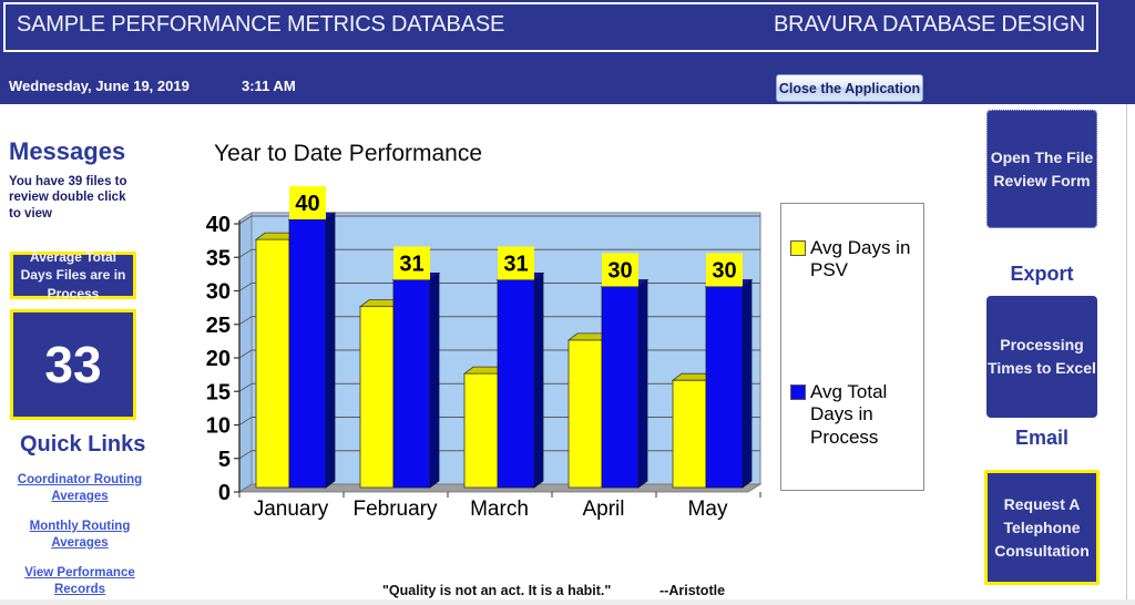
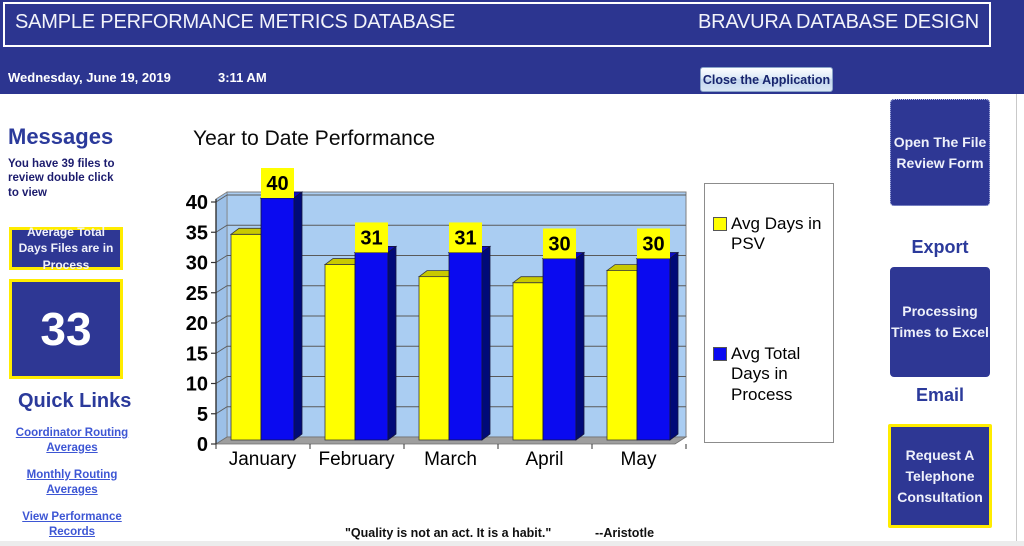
Avg Days in PSV/January: 37 -> 34
Avg Days in PSV/February: 27 -> 29
Avg Days in PSV/March: 17 -> 27
Avg Days in PSV/April: 22 -> 26
Avg Days in PSV/May: 16 -> 28
